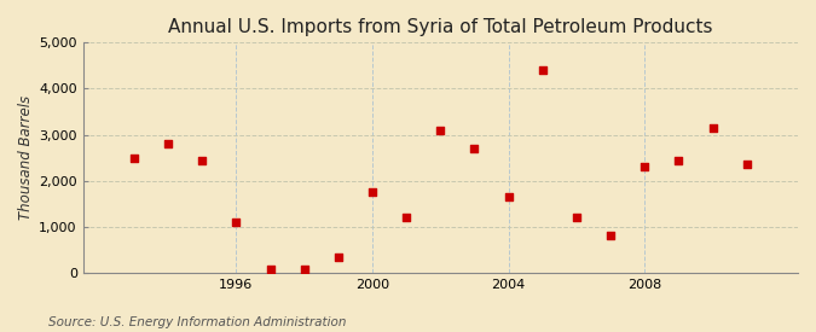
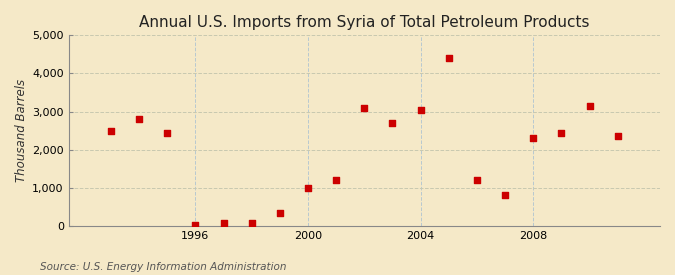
1996: 1,100 -> 30
2000: 1,750 -> 1,000
2004: 1,650 -> 3,050
